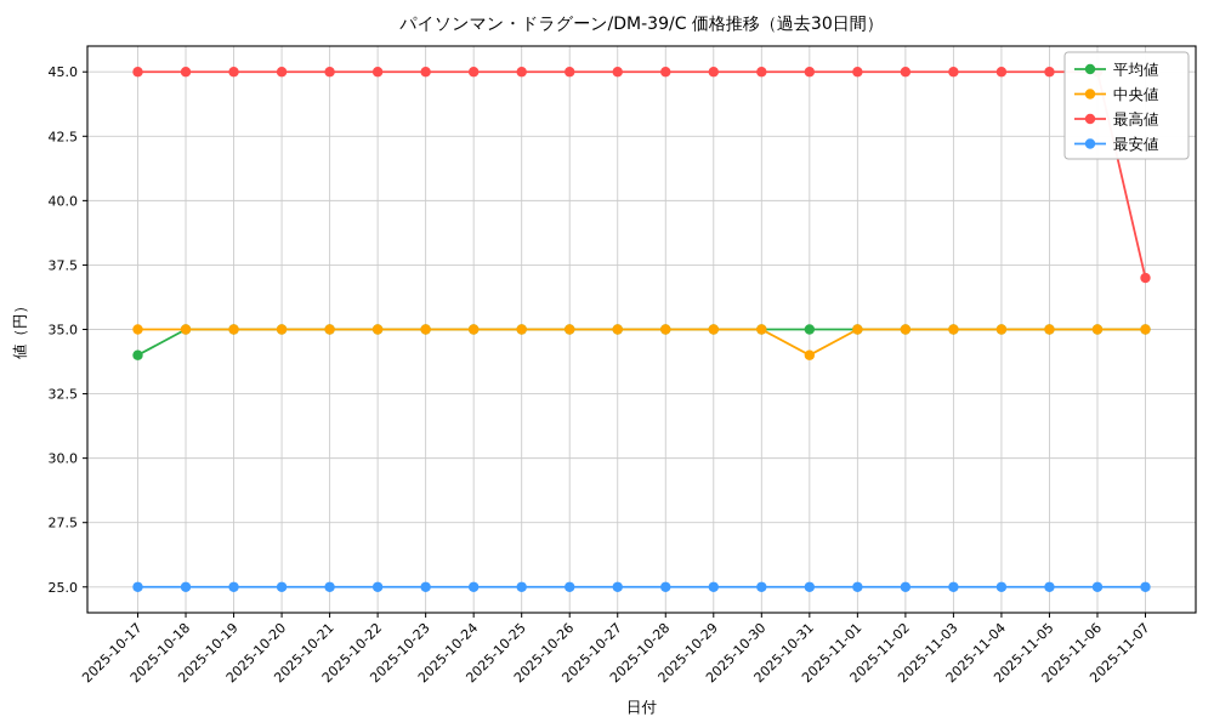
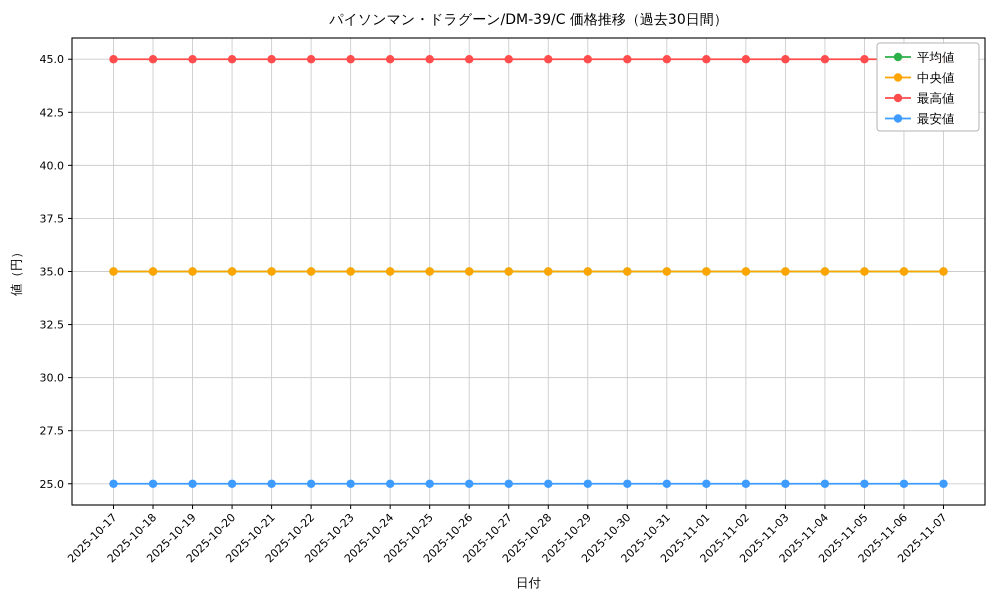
平均値/2025-10-17: 34 -> 35
中央値/2025-10-31: 34 -> 35
最高値/2025-11-07: 37 -> 45
